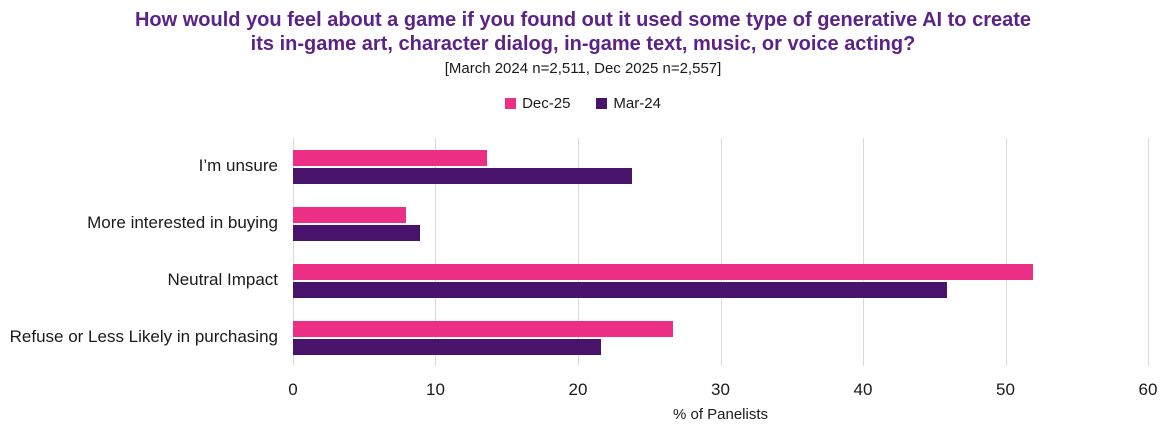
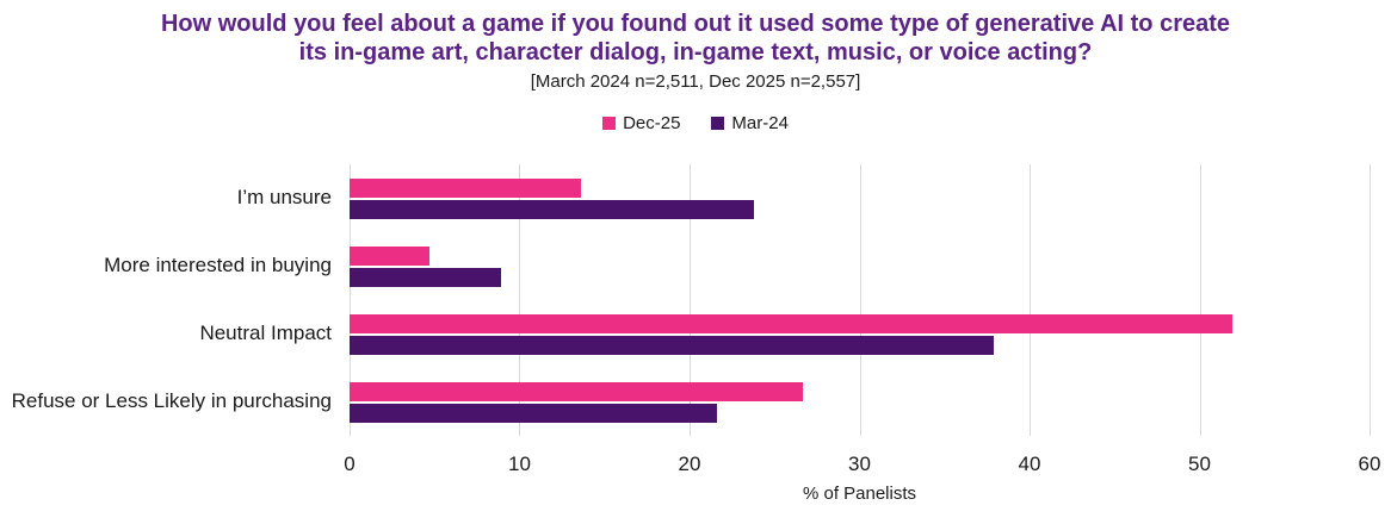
Dec-25/More interested in buying: 7.9 -> 4.7
Mar-24/Neutral Impact: 45.9 -> 37.9
